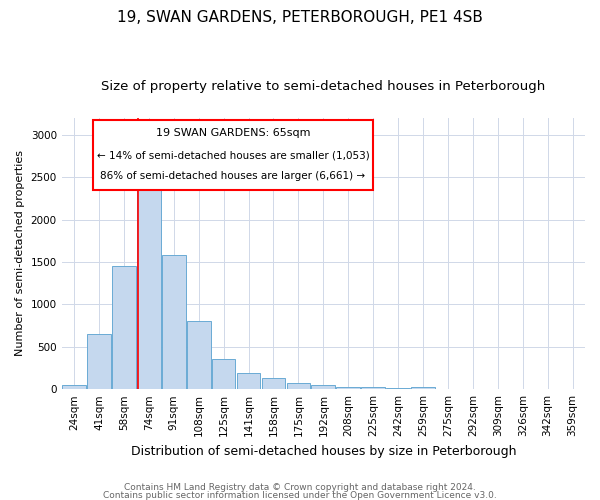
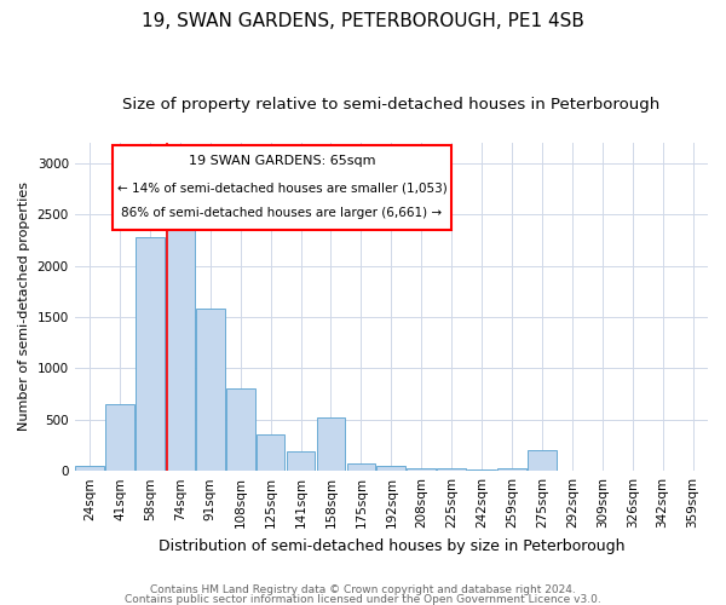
58sqm: 1450 -> 2280
158sqm: 130 -> 520
275sqm: 0 -> 200
